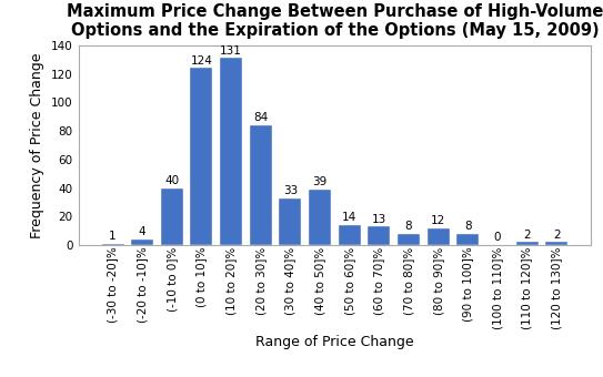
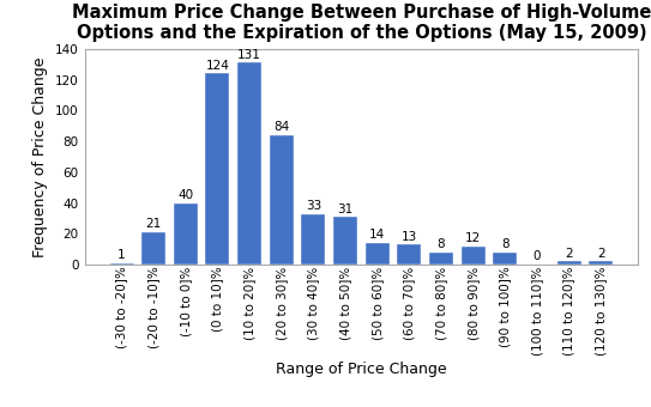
(-20 to -10]%: 4 -> 21
(40 to 50]%: 39 -> 31
